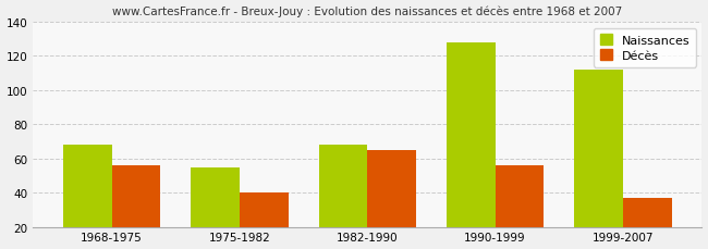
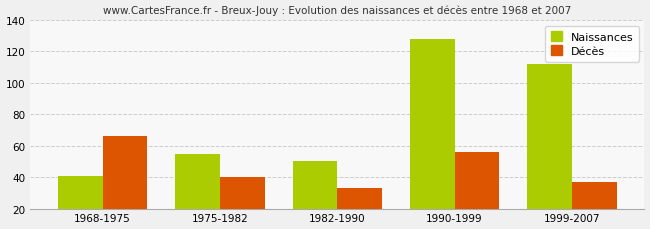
Naissances/1968-1975: 68 -> 41
Décès/1968-1975: 56 -> 66
Naissances/1982-1990: 68 -> 50
Décès/1982-1990: 65 -> 33
